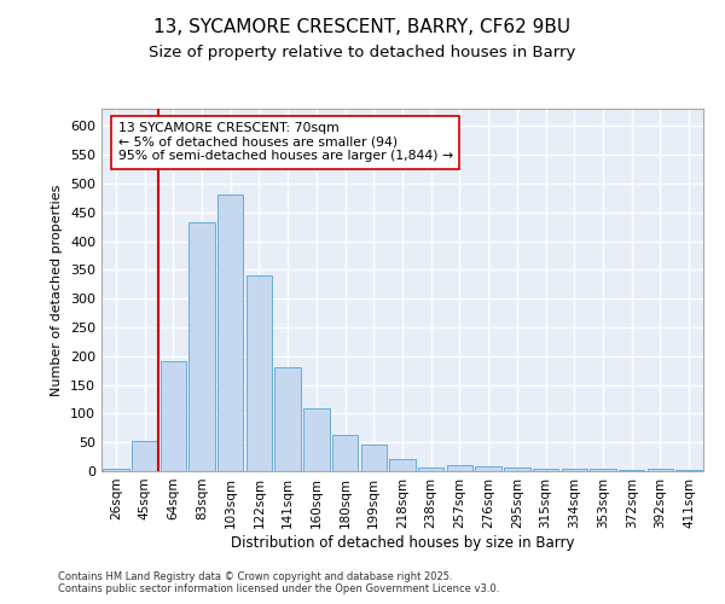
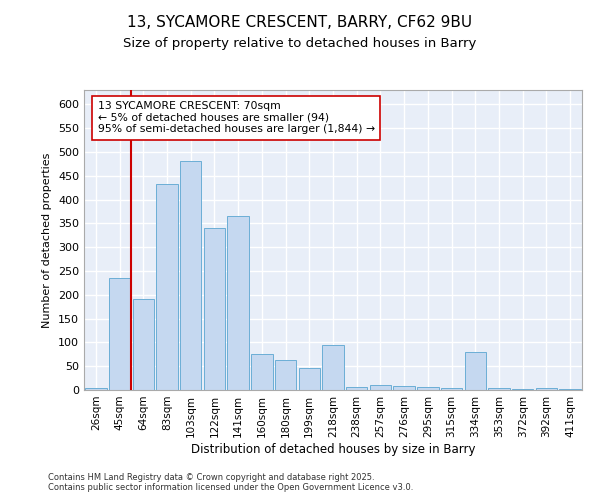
45sqm: 52 -> 235
141sqm: 180 -> 365
160sqm: 110 -> 75
218sqm: 22 -> 95
334sqm: 4 -> 80
